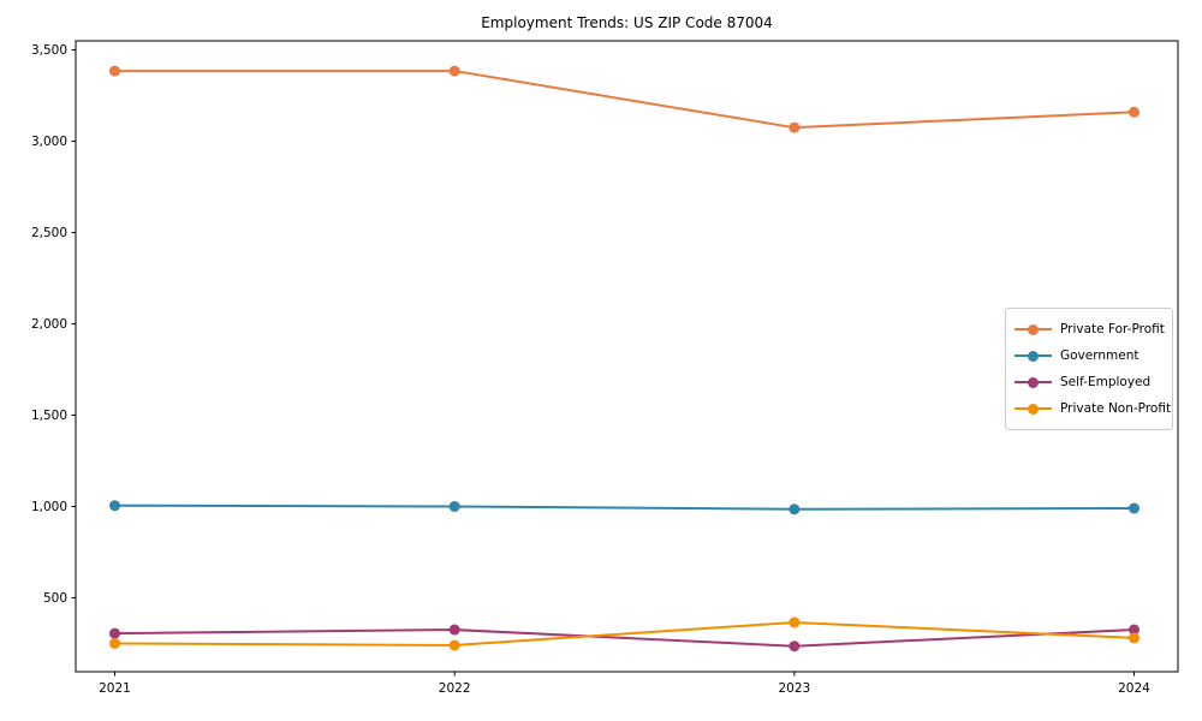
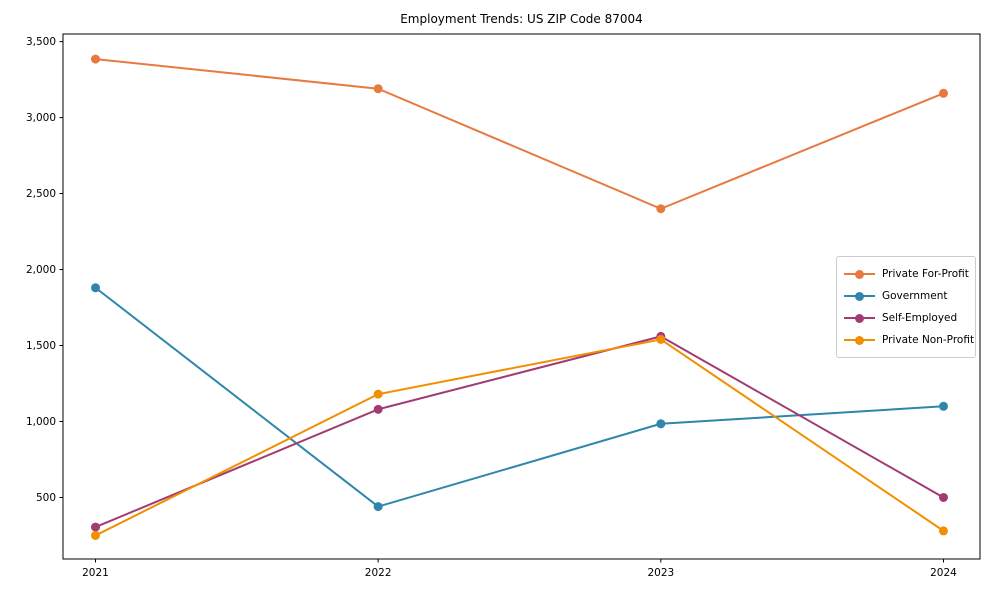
Government/2021: 1000 -> 1880
Private For-Profit/2022: 3380 -> 3190
Government/2022: 1000 -> 440
Self-Employed/2022: 320 -> 1080
Private Non-Profit/2022: 240 -> 1180
Private For-Profit/2023: 3080 -> 2400
Self-Employed/2023: 240 -> 1560
Private Non-Profit/2023: 360 -> 1540
Government/2024: 990 -> 1100
Self-Employed/2024: 320 -> 500
